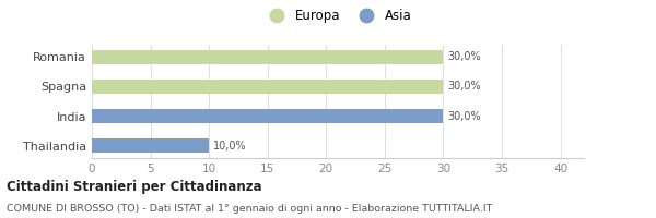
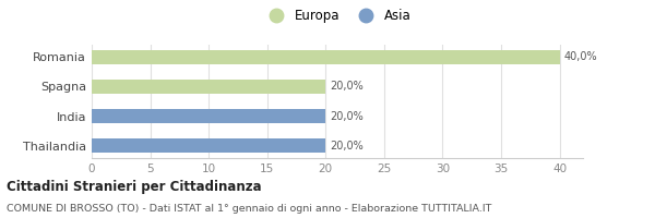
Romania: 30,0% -> 40,0%
Spagna: 30,0% -> 20,0%
India: 30,0% -> 20,0%
Thailandia: 10,0% -> 20,0%
